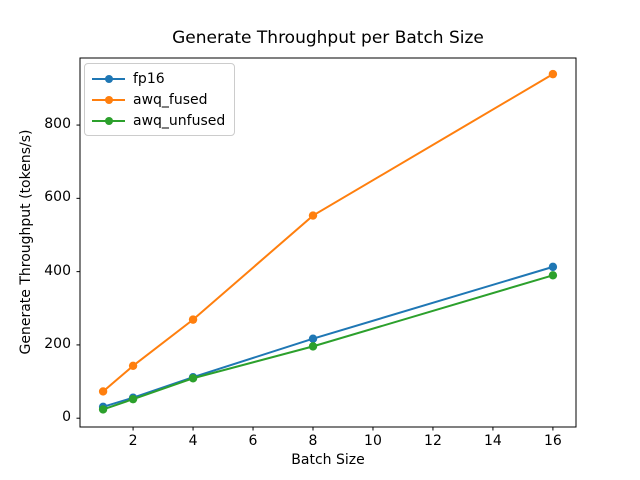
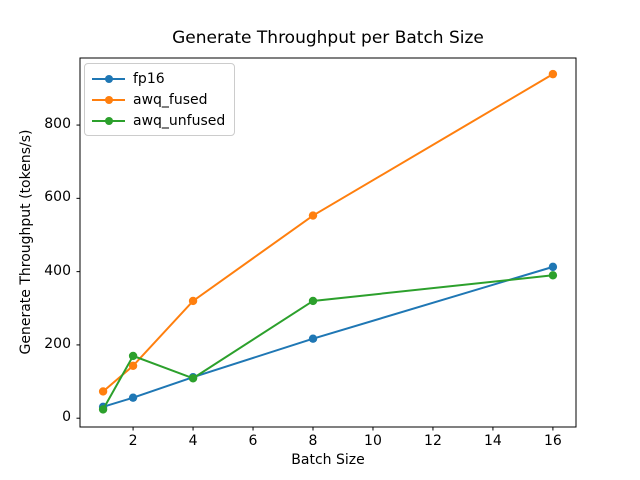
awq_unfused/2: 50 -> 170
awq_fused/4: 270 -> 320
awq_unfused/8: 200 -> 320
